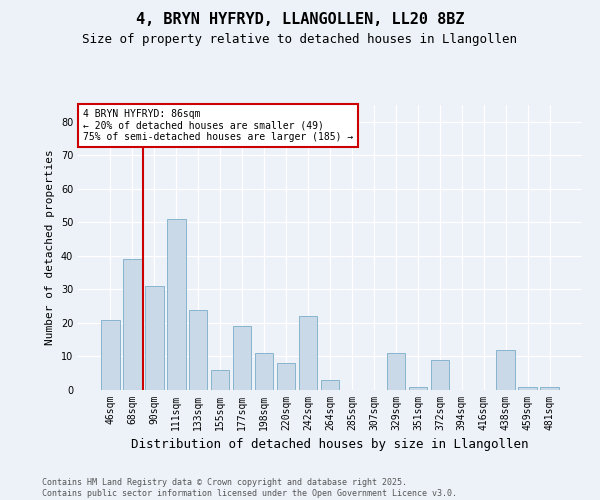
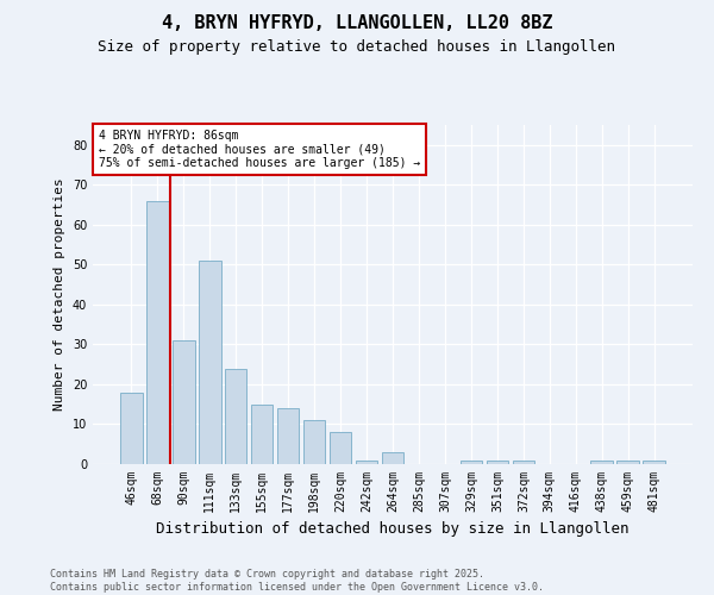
46sqm: 21 -> 18
68sqm: 39 -> 66
155sqm: 6 -> 15
177sqm: 19 -> 14
242sqm: 22 -> 1
329sqm: 11 -> 1
372sqm: 9 -> 1
438sqm: 12 -> 1
